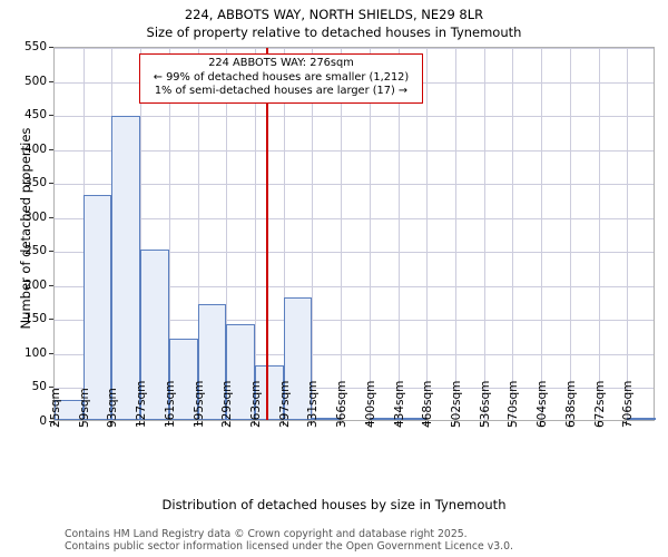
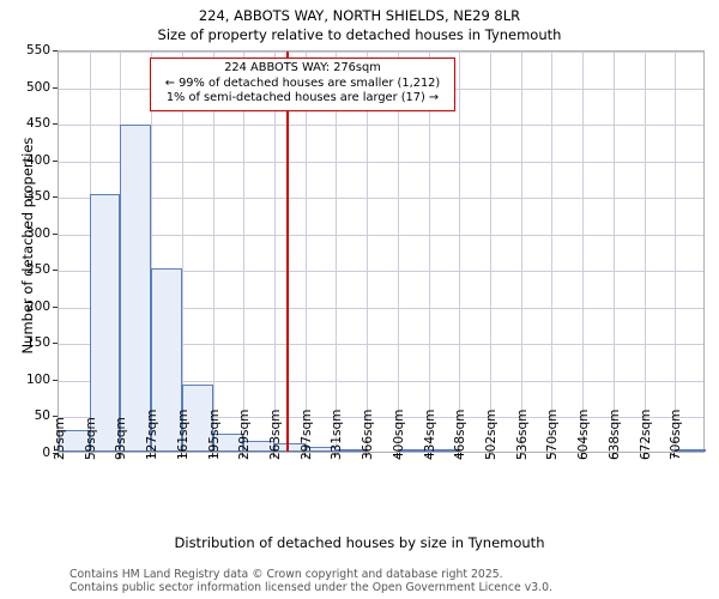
59sqm: 330 -> 350
161sqm: 120 -> 90
195sqm: 170 -> 20
229sqm: 140 -> 10
263sqm: 80 -> 10
297sqm: 180 -> 10
